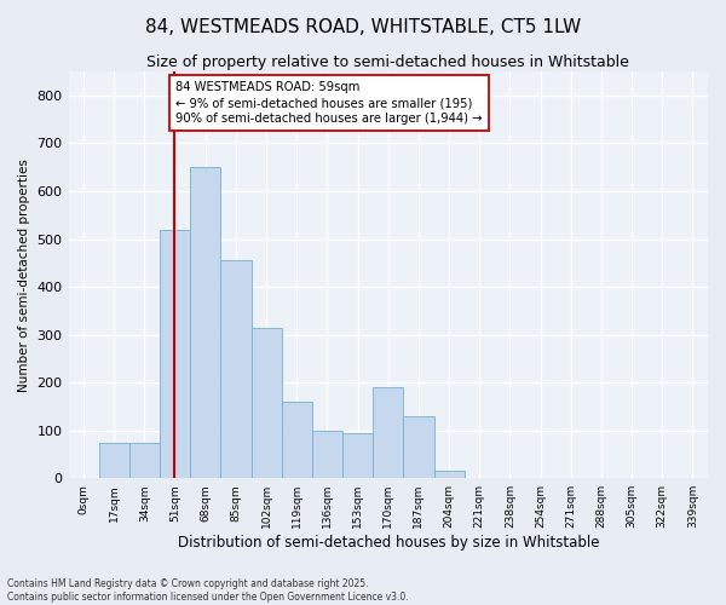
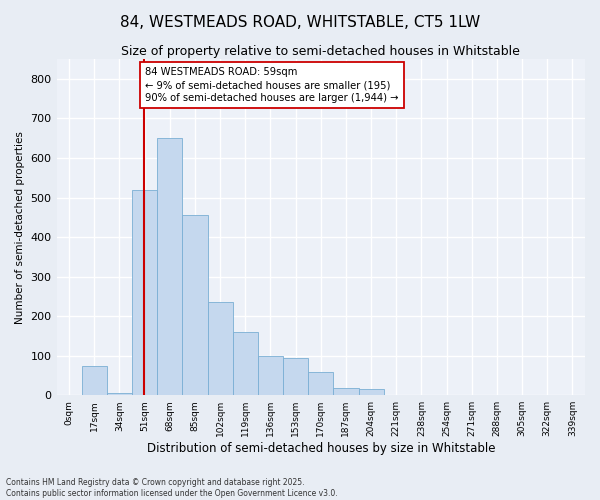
34sqm: 75 -> 5
102sqm: 315 -> 235
170sqm: 190 -> 58
187sqm: 130 -> 18
